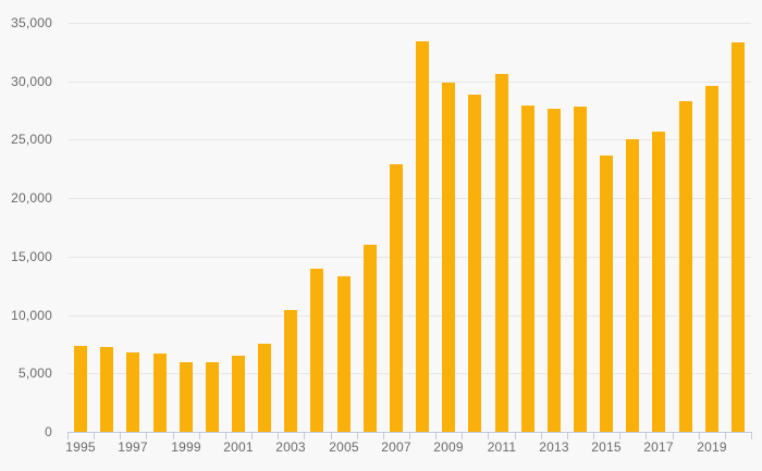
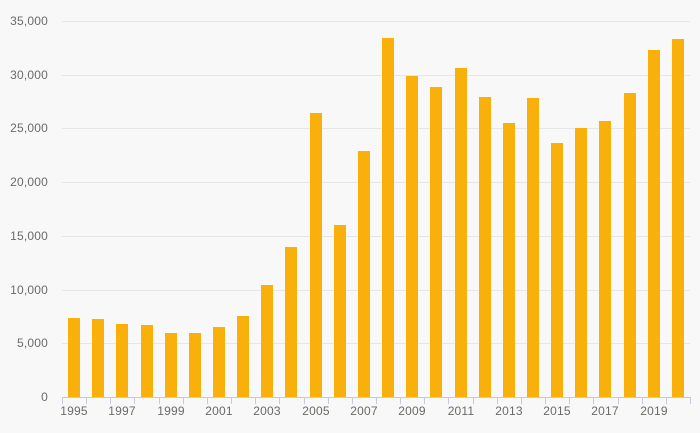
2005: 13300 -> 26400
2013: 27600 -> 25500
2019: 29600 -> 32300
